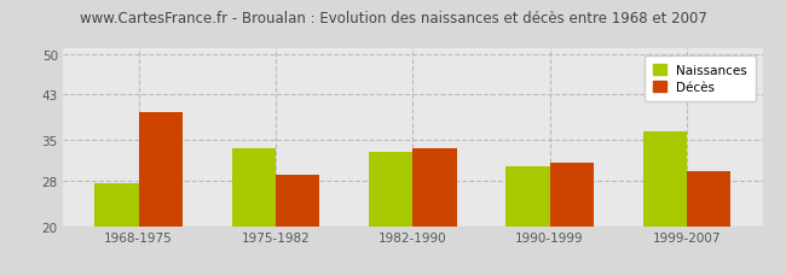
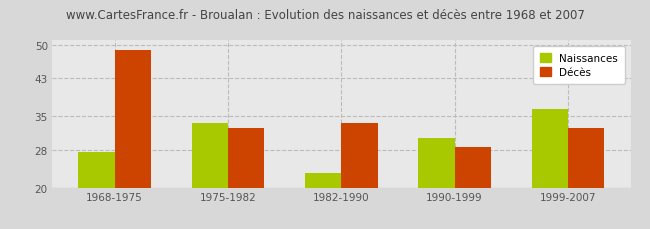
Décès/1968-1975: 40.0 -> 49.0
Décès/1975-1982: 29.0 -> 32.5
Naissances/1982-1990: 33.0 -> 23.0
Décès/1990-1999: 31.0 -> 28.5
Décès/1999-2007: 29.5 -> 32.5
